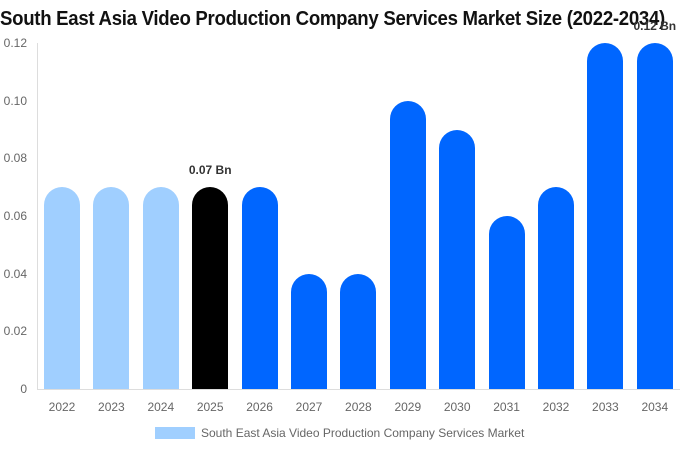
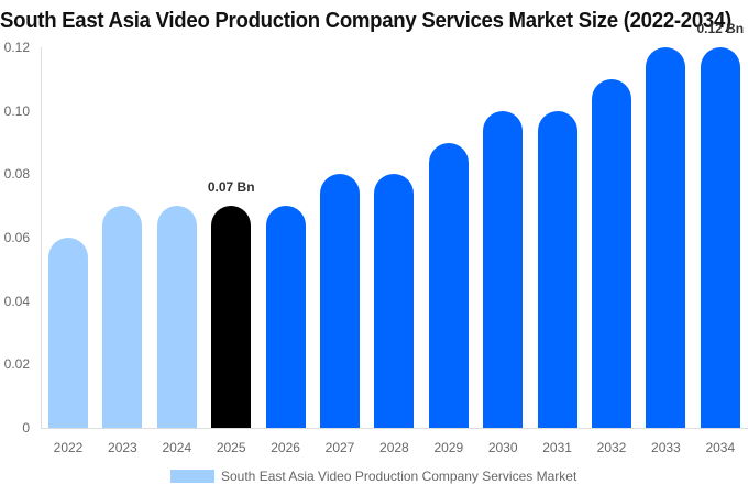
2022: 0.07 -> 0.06
2027: 0.04 -> 0.08
2028: 0.04 -> 0.08
2029: 0.10 -> 0.09
2030: 0.09 -> 0.10
2031: 0.06 -> 0.10
2032: 0.07 -> 0.11
